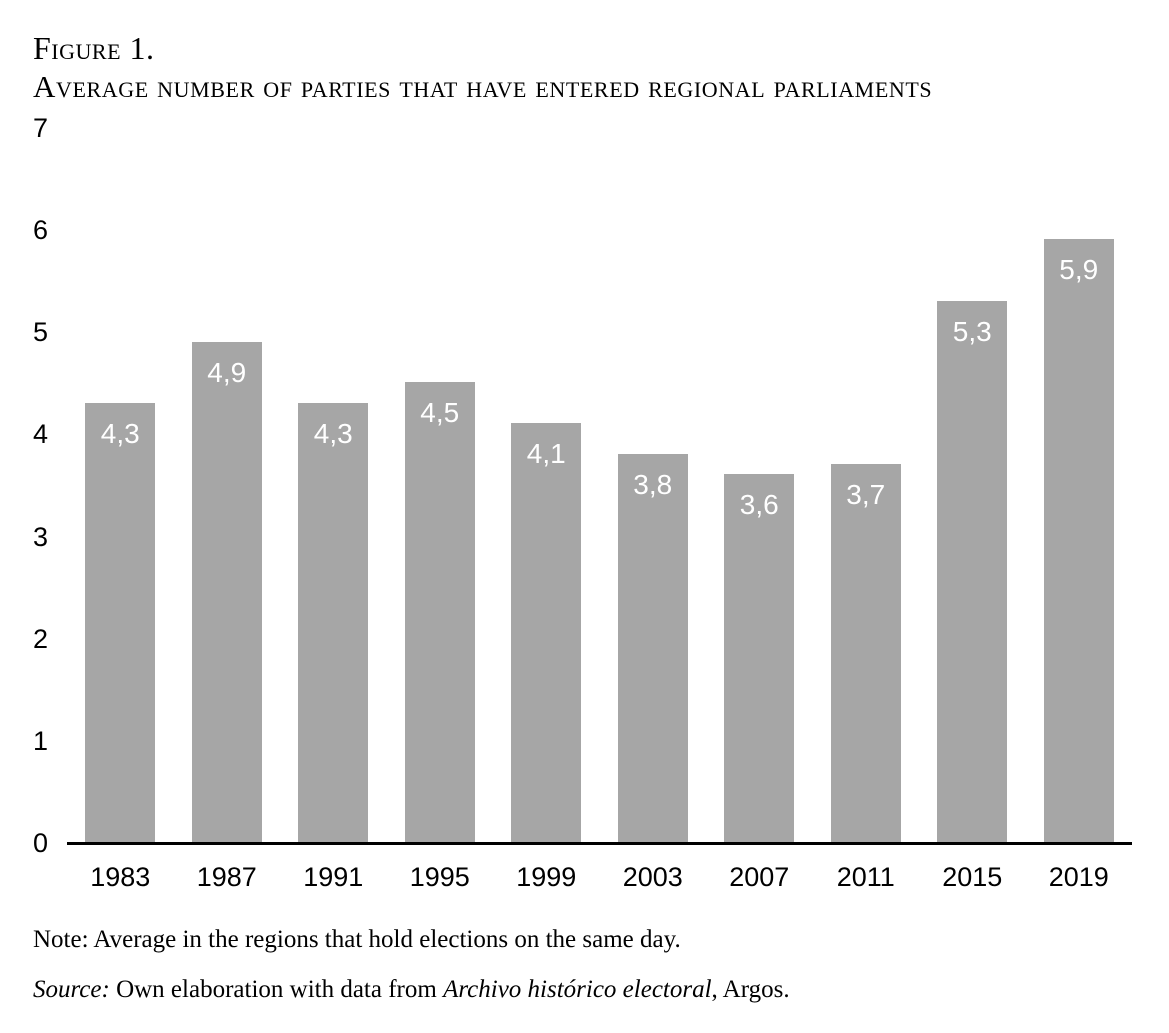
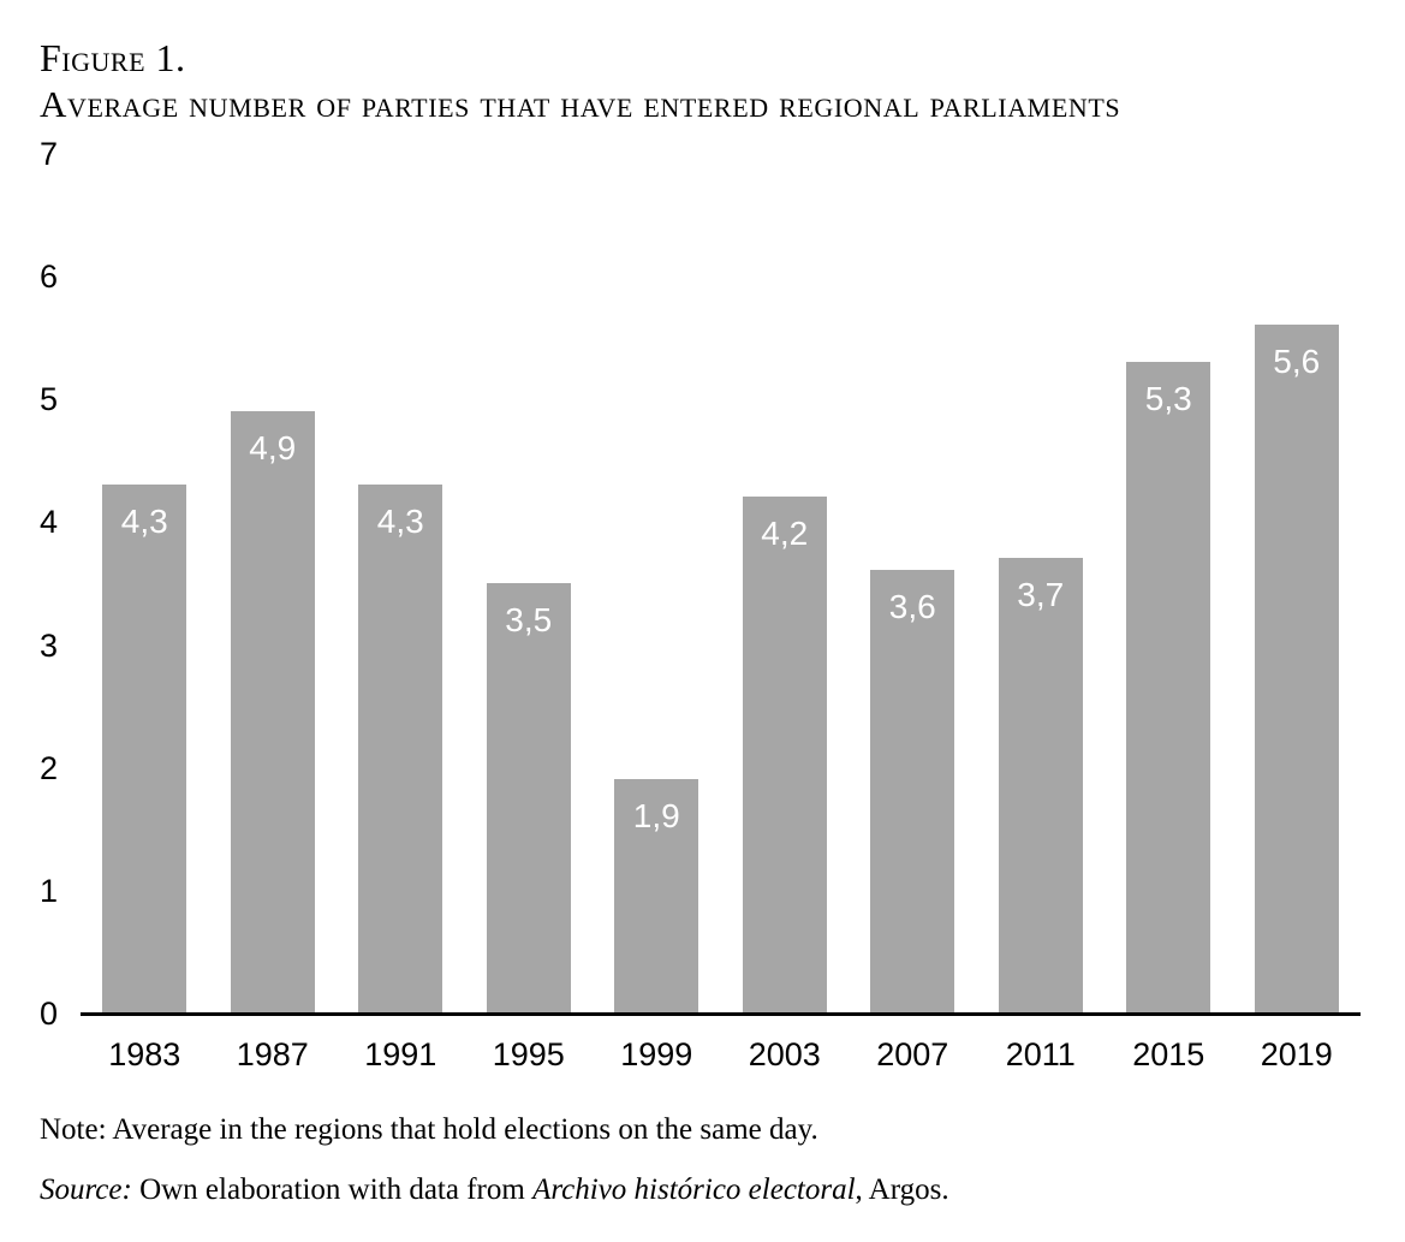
1995: 4,5 -> 3,5
1999: 4,1 -> 1,9
2003: 3,8 -> 4,2
2019: 5,9 -> 5,6
